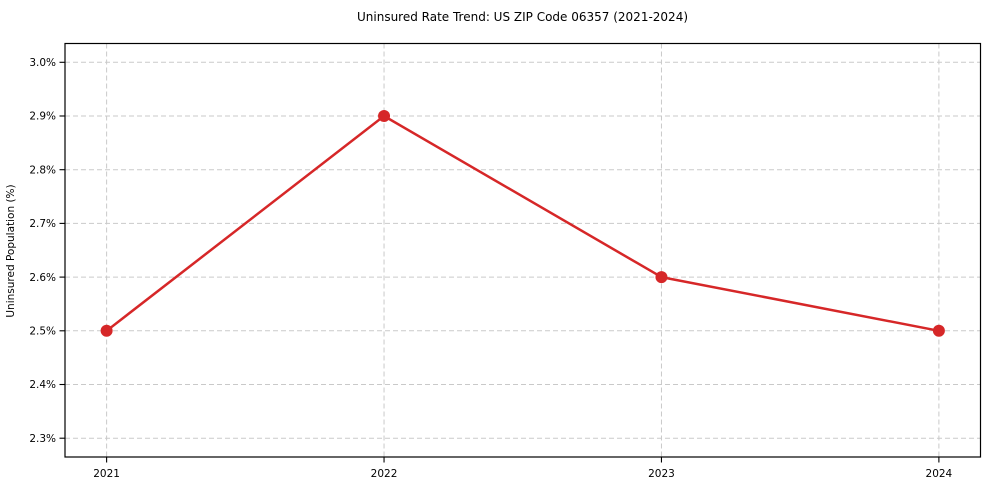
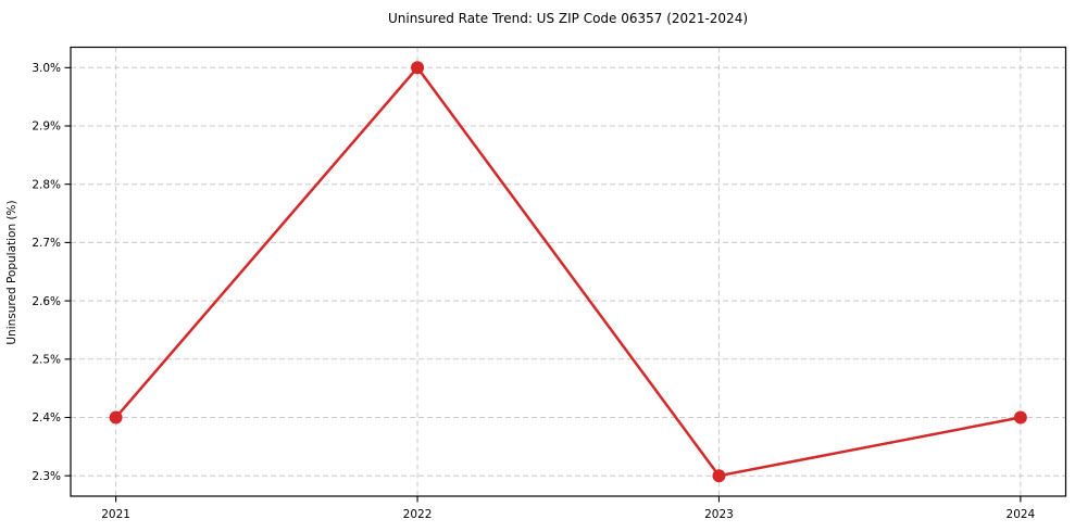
2021: 2.5% -> 2.4%
2022: 2.9% -> 3.0%
2023: 2.6% -> 2.3%
2024: 2.5% -> 2.4%
